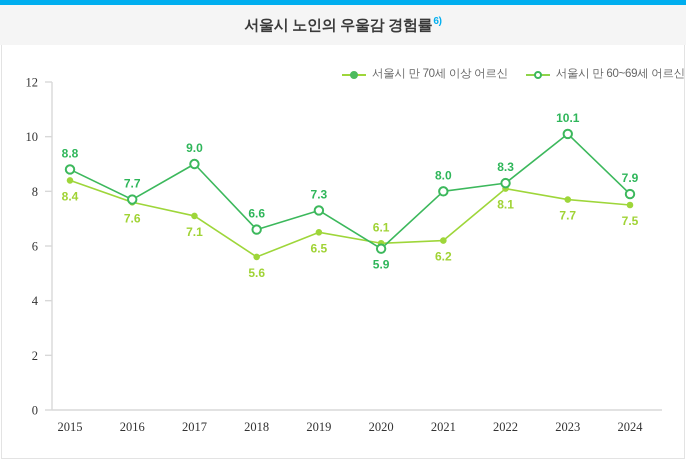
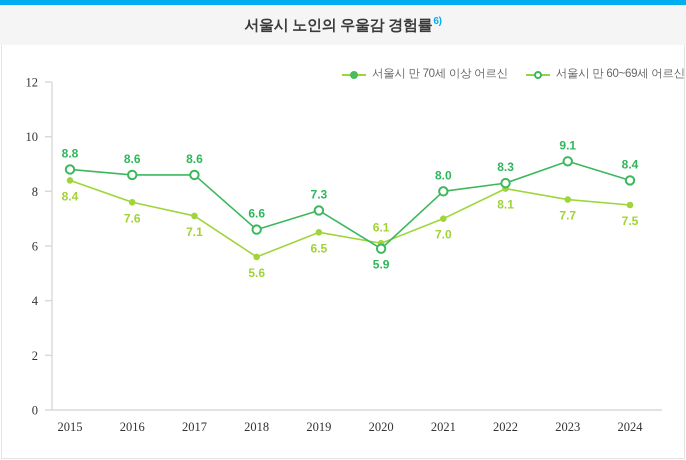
서울시 만 60~69세 어르신/2016: 7.7 -> 8.6
서울시 만 60~69세 어르신/2017: 9.0 -> 8.6
서울시 만 70세 이상 어르신/2021: 6.2 -> 7.0
서울시 만 60~69세 어르신/2023: 10.1 -> 9.1
서울시 만 60~69세 어르신/2024: 7.9 -> 8.4
